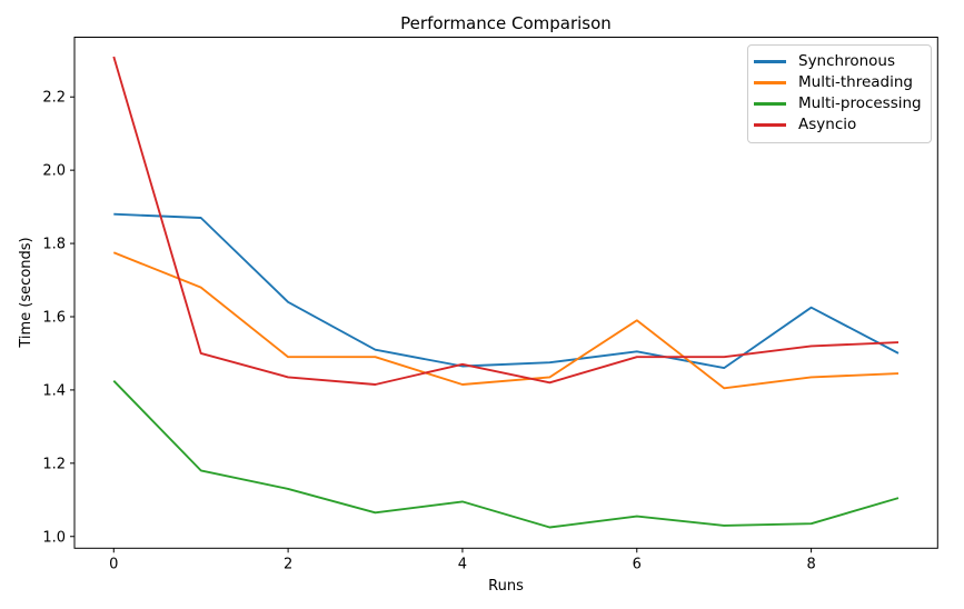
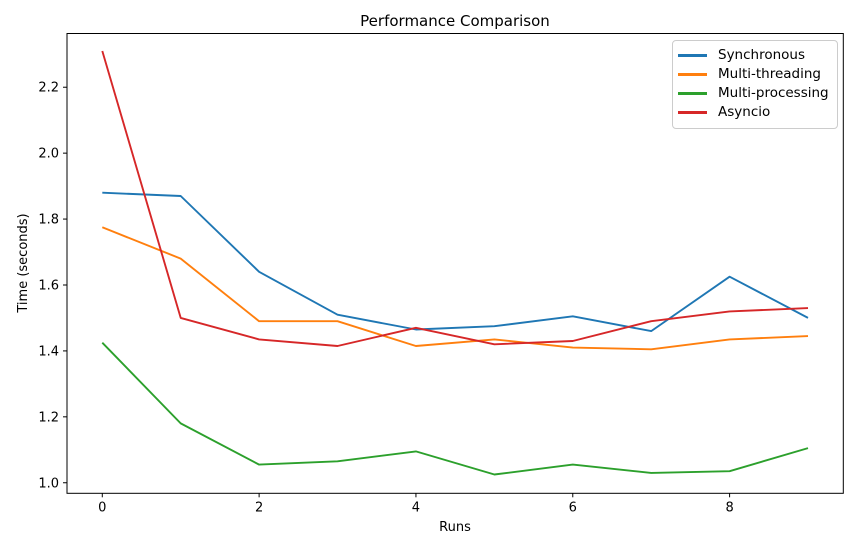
Multi-processing/2: 1.13 -> 1.05
Multi-threading/6: 1.59 -> 1.41
Asyncio/6: 1.49 -> 1.43
